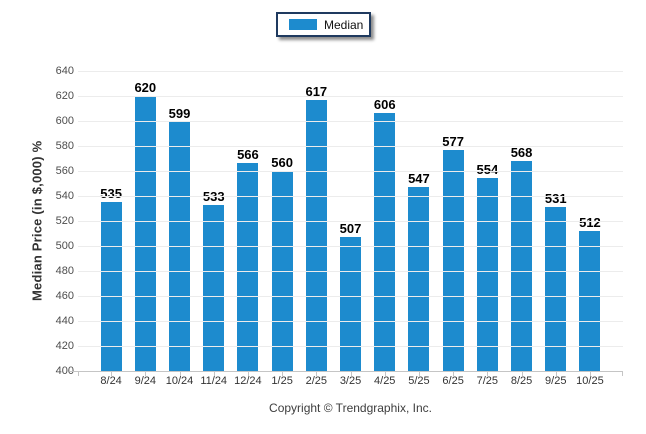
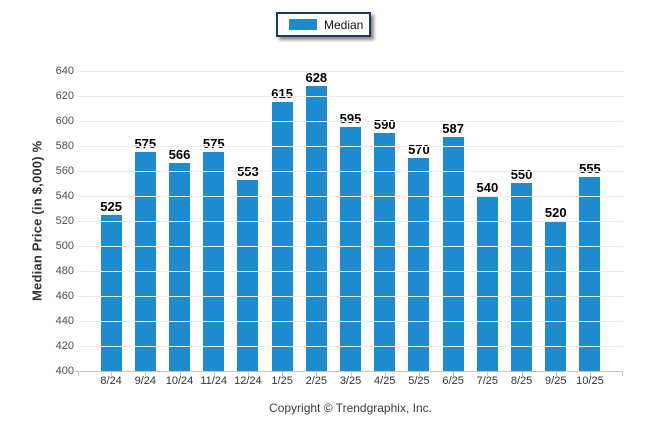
8/24: 535 -> 525
9/24: 620 -> 575
10/24: 599 -> 566
11/24: 533 -> 575
12/24: 566 -> 553
1/25: 560 -> 615
2/25: 617 -> 628
3/25: 507 -> 595
4/25: 606 -> 590
5/25: 547 -> 570
6/25: 577 -> 587
7/25: 554 -> 540
8/25: 568 -> 550
9/25: 531 -> 520
10/25: 512 -> 555
